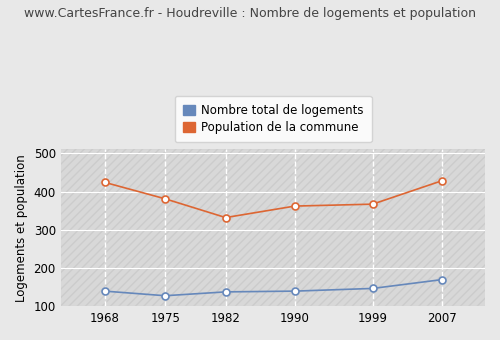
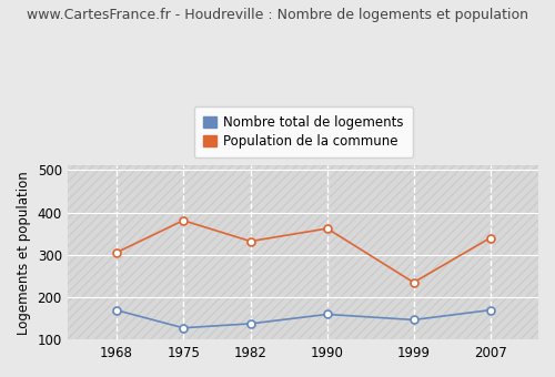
Nombre total de logements/1968: 140 -> 170
Population de la commune/1968: 424 -> 305
Nombre total de logements/1990: 140 -> 160
Population de la commune/1999: 367 -> 235
Population de la commune/2007: 428 -> 340
